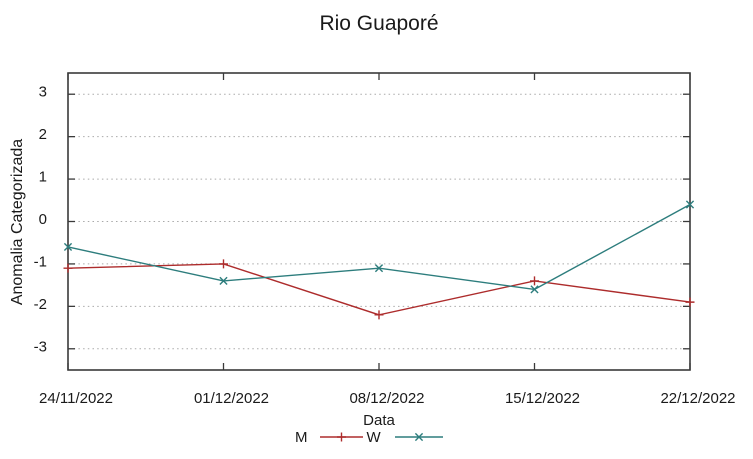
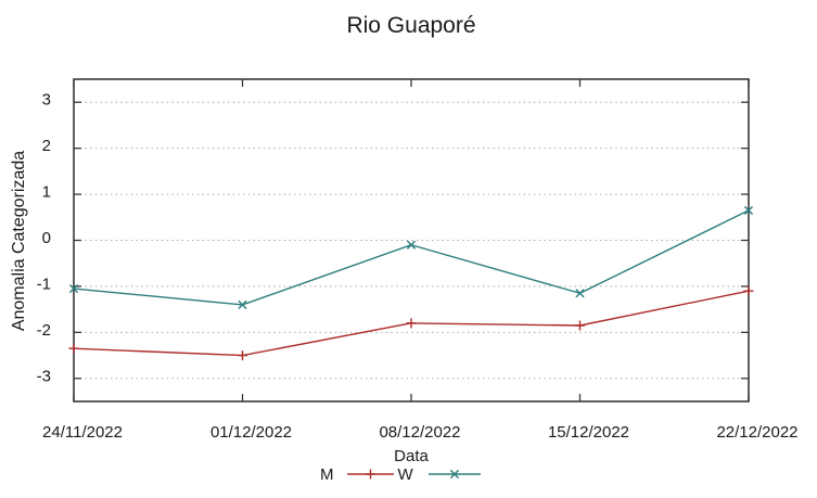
M/24/11/2022: -1.1 -> -2.4
W/24/11/2022: -0.6 -> -1.1
M/01/12/2022: -1.0 -> -2.5
M/08/12/2022: -2.2 -> -1.8
W/08/12/2022: -1.1 -> -0.1
M/15/12/2022: -1.4 -> -1.9
W/15/12/2022: -1.6 -> -1.1
M/22/12/2022: -1.9 -> -1.1
W/22/12/2022: 0.4 -> 0.7
